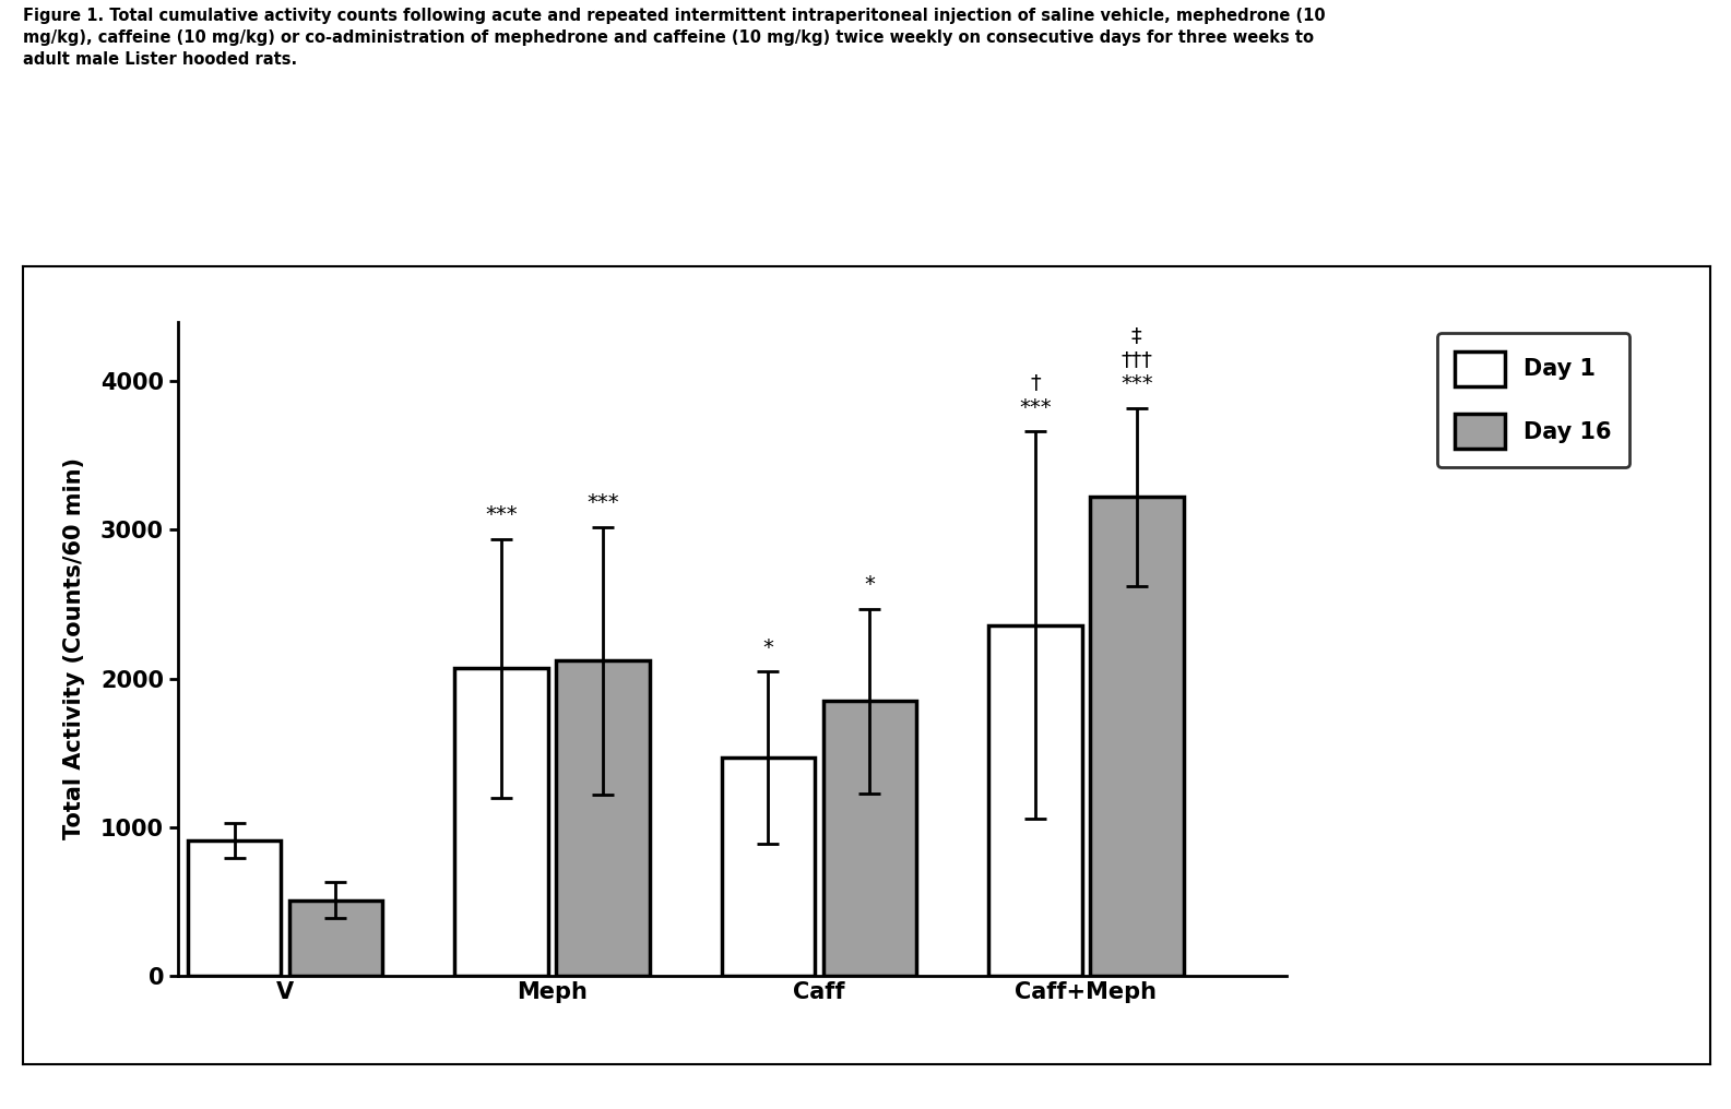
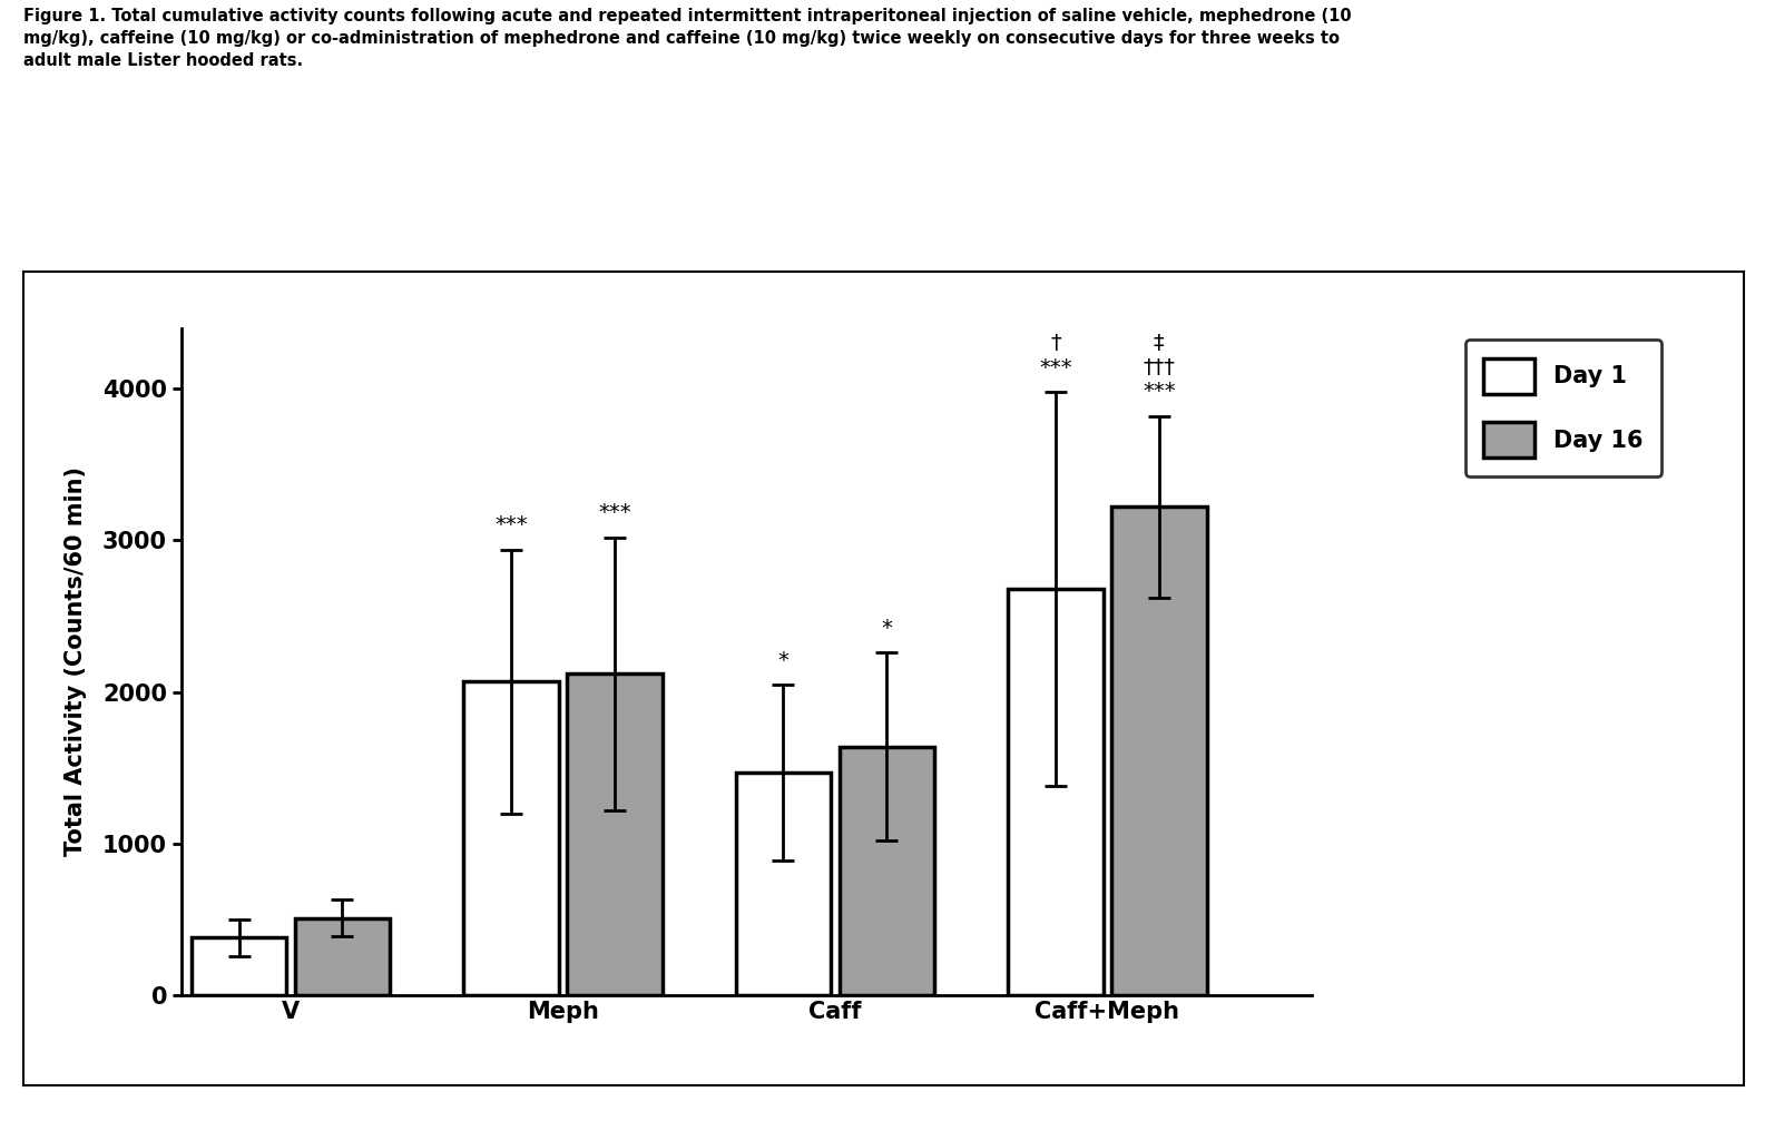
Day 1/V: 910 -> 380
Day 16/Caff: 1850 -> 1640
Day 1/Caff+Meph: 2360 -> 2680
